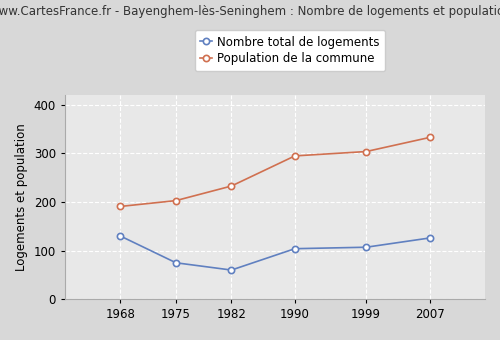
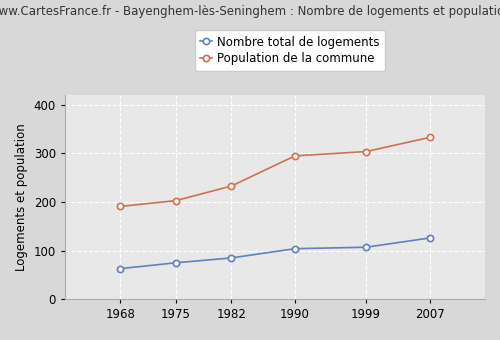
Nombre total de logements/1968: 130 -> 63
Nombre total de logements/1982: 60 -> 85
